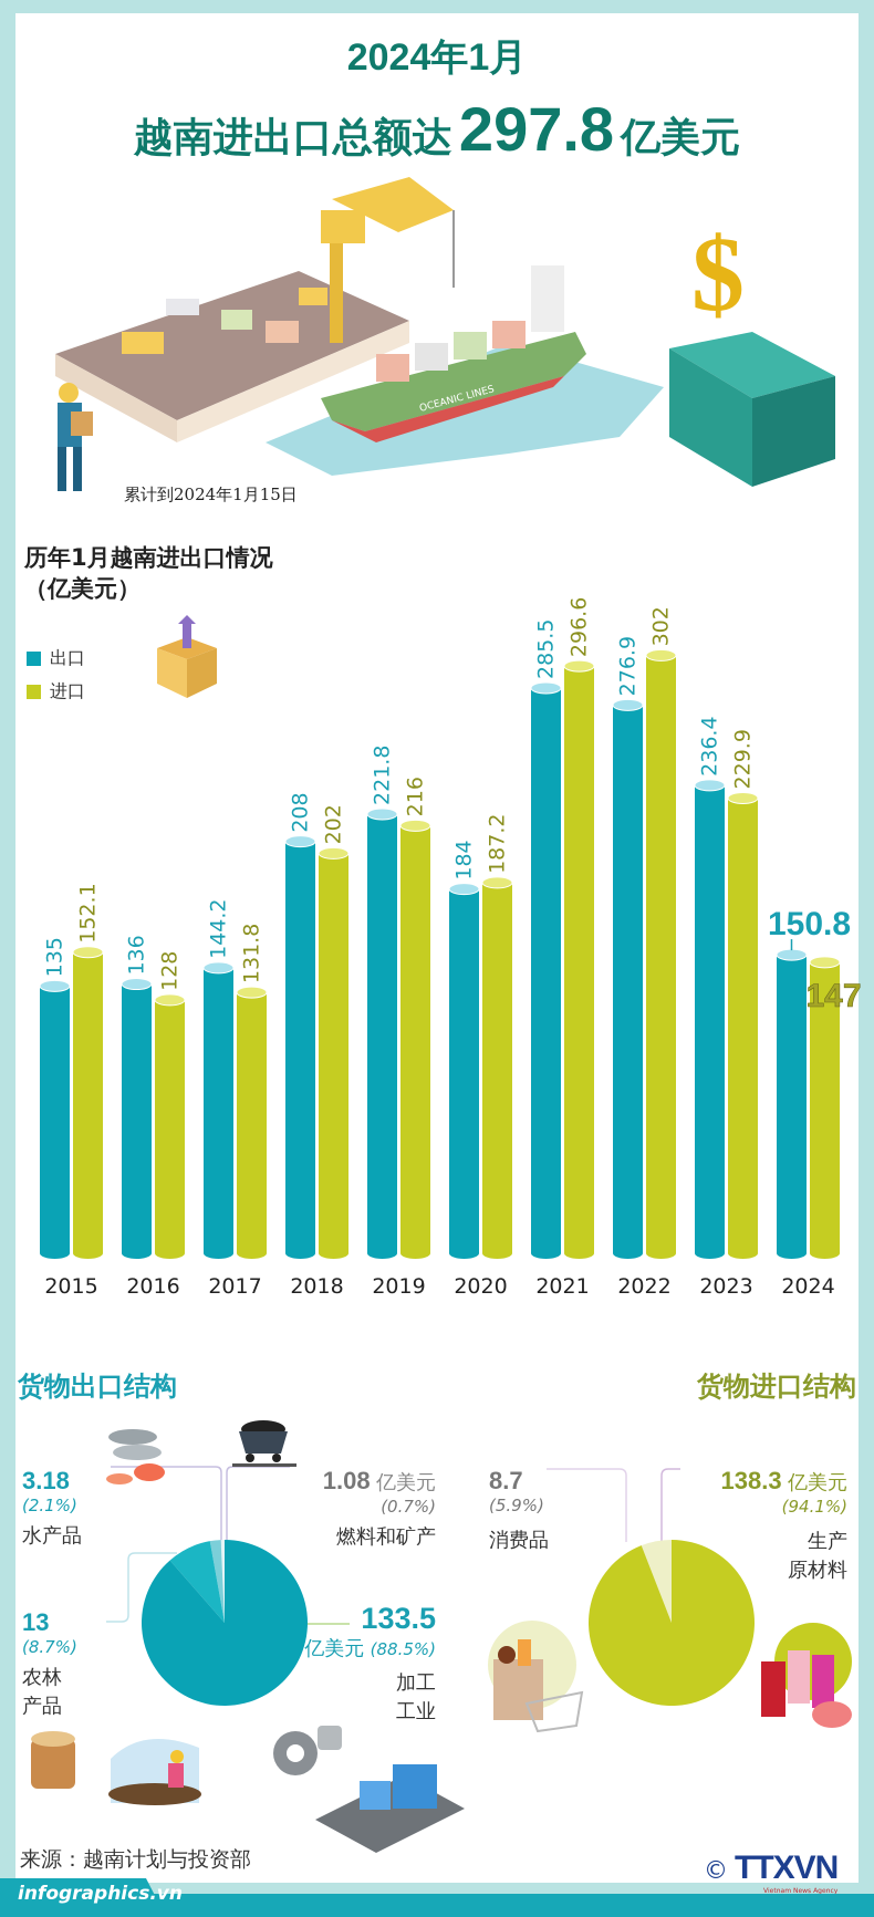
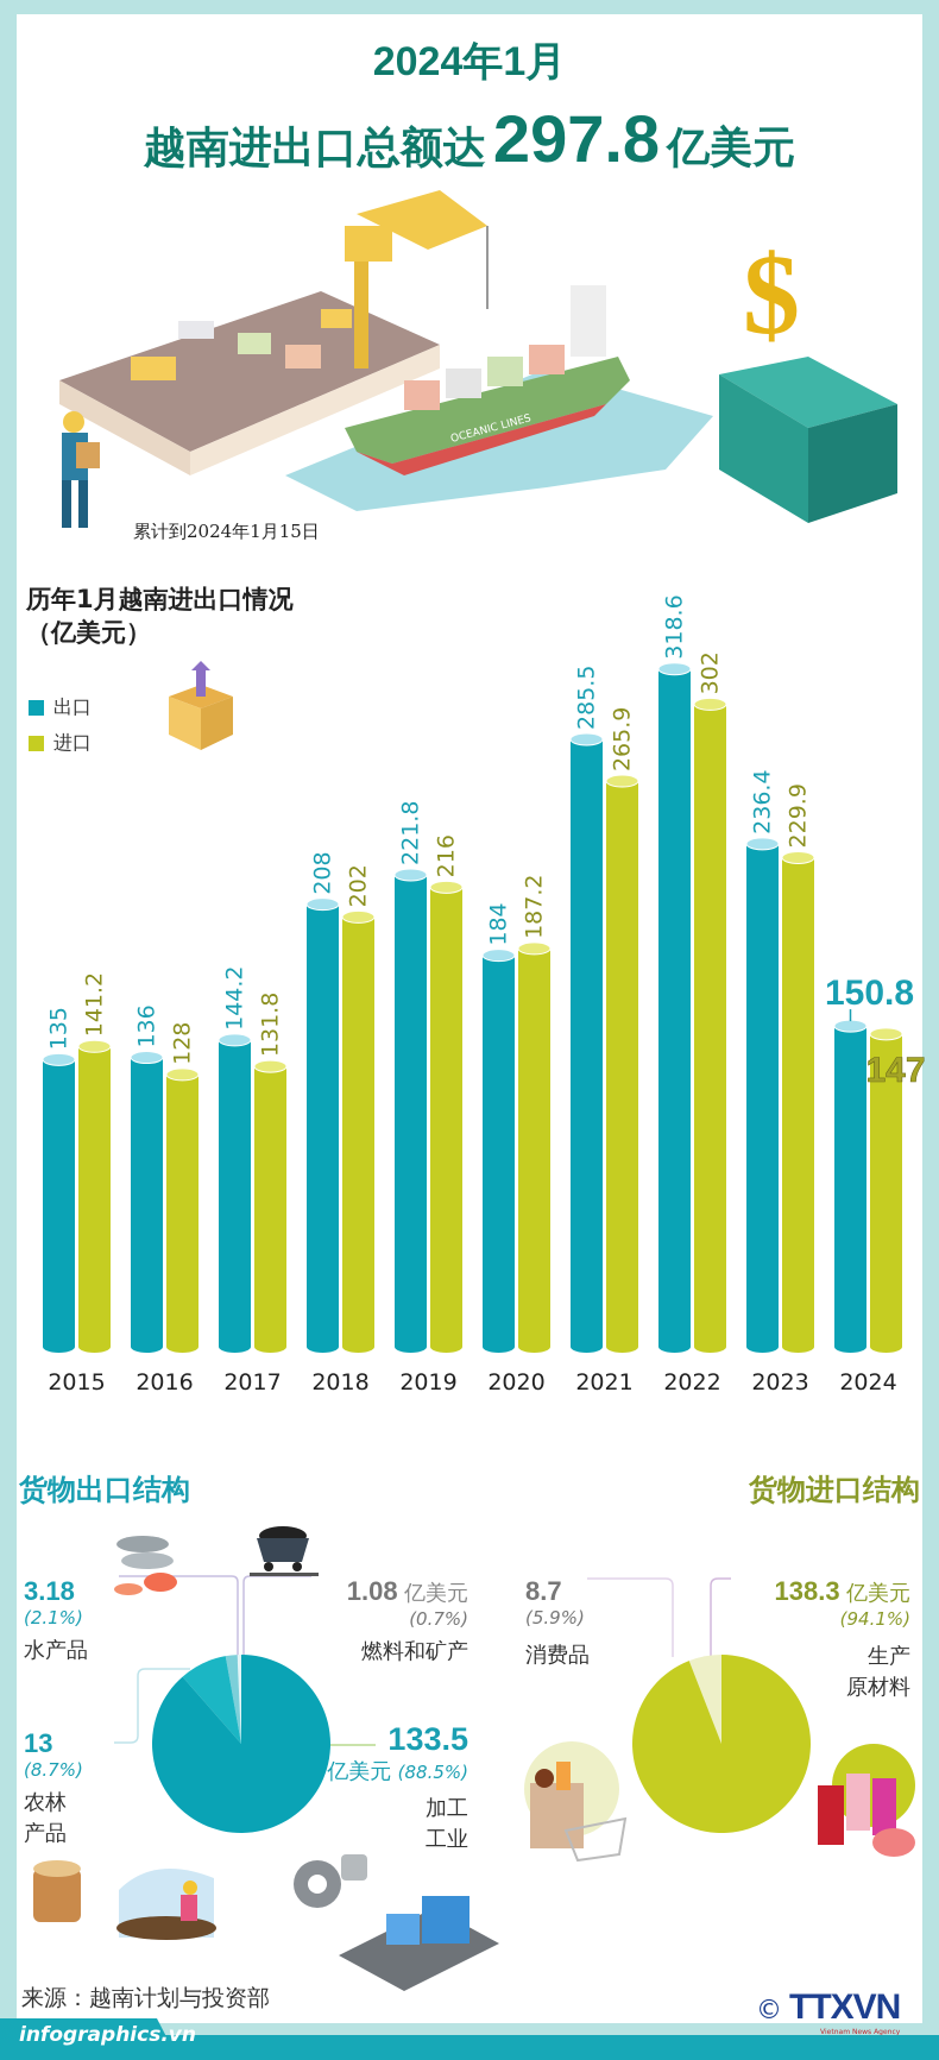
历年1月越南进出口情况/进口/2015: 152.1 -> 141.2
历年1月越南进出口情况/进口/2021: 296.6 -> 265.9
历年1月越南进出口情况/出口/2022: 276.9 -> 318.6
